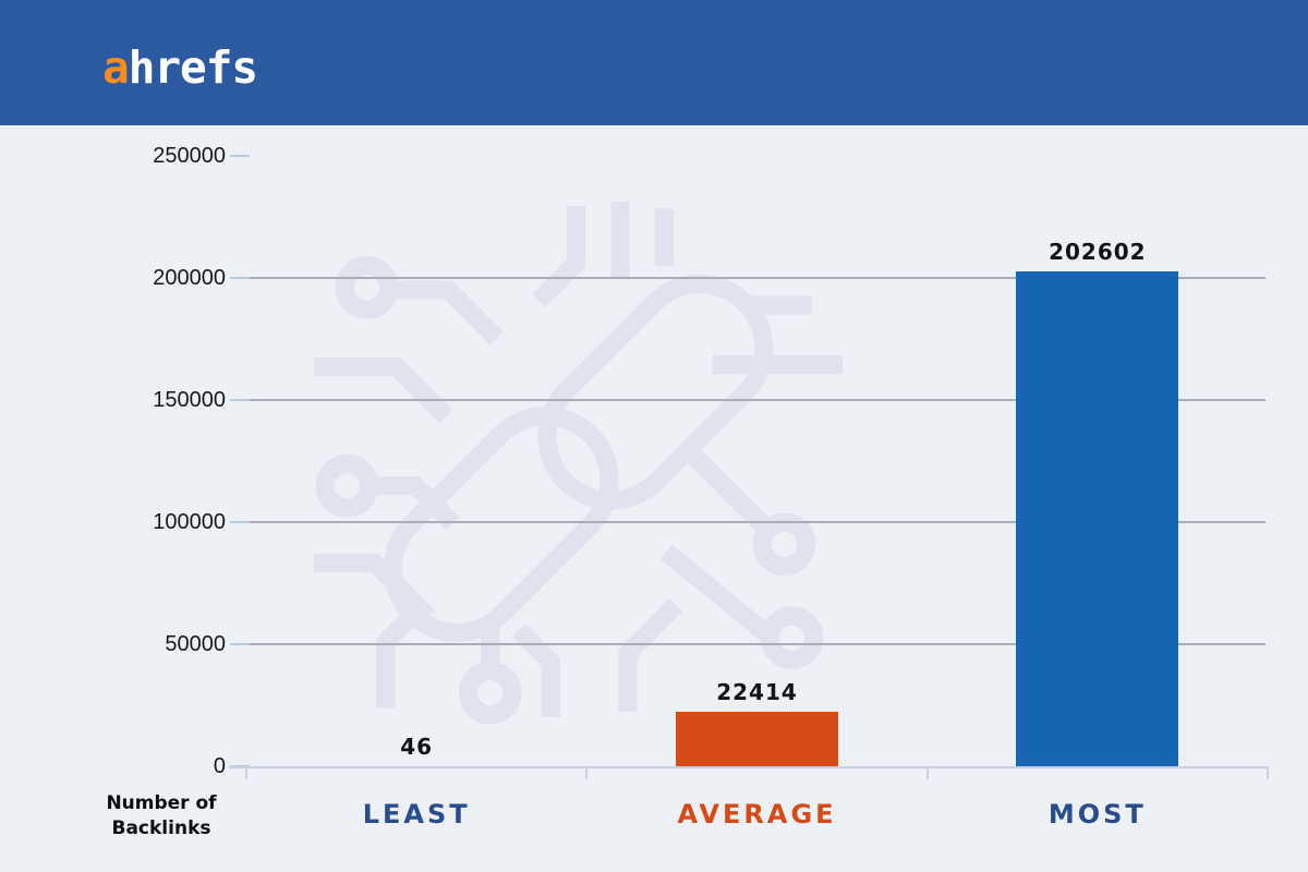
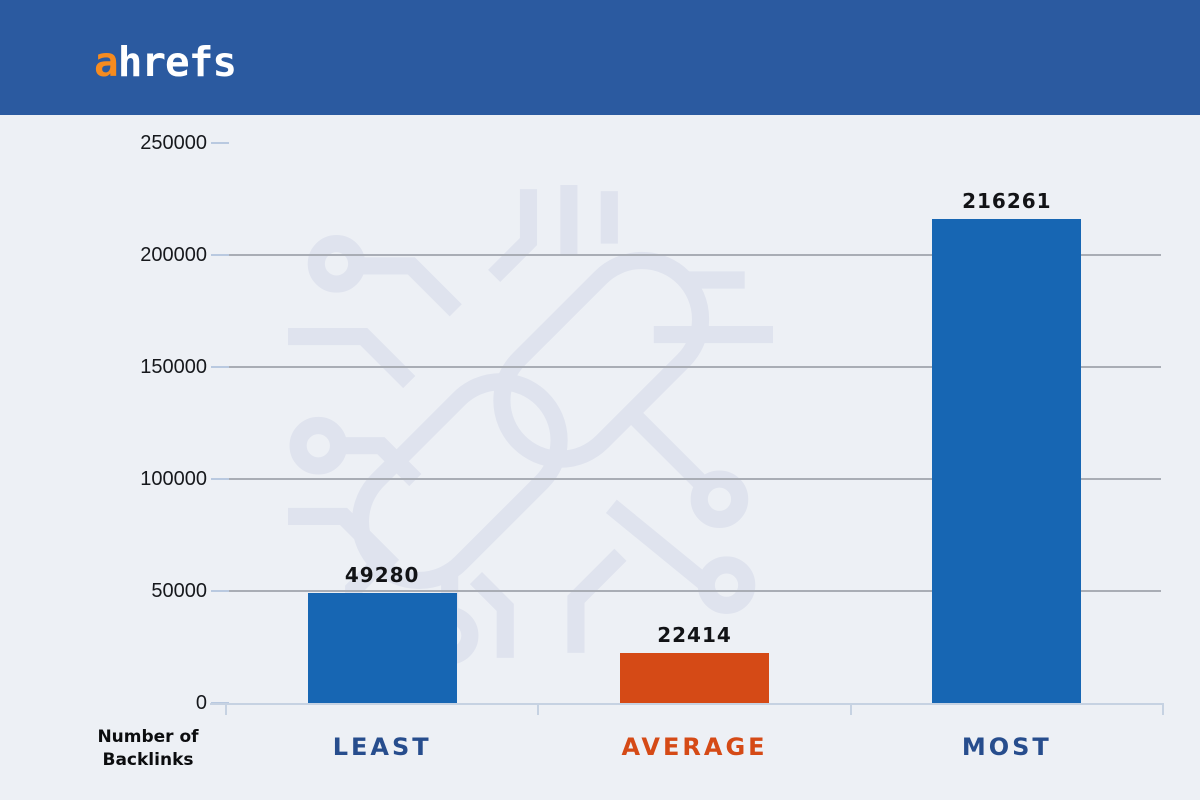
LEAST: 46 -> 49280
MOST: 202602 -> 216261
